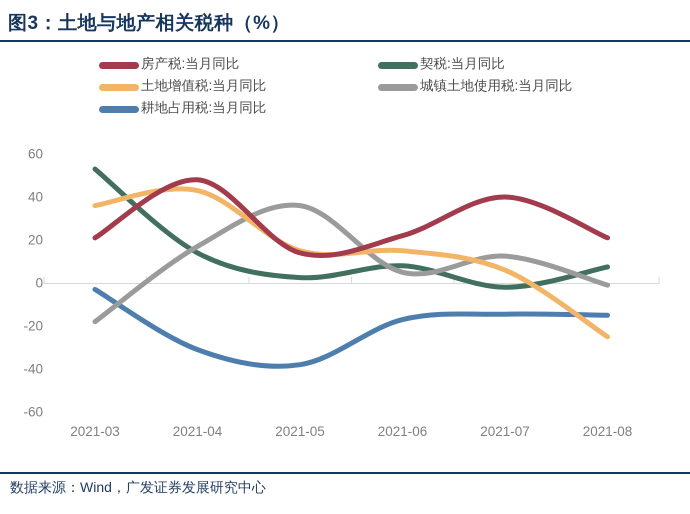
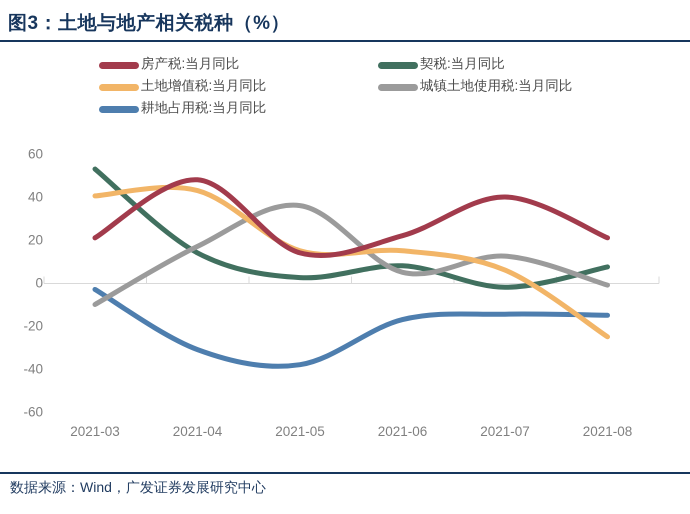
土地增值税:当月同比/2021-03: 36 -> 40
城镇土地使用税:当月同比/2021-03: -18 -> -10
